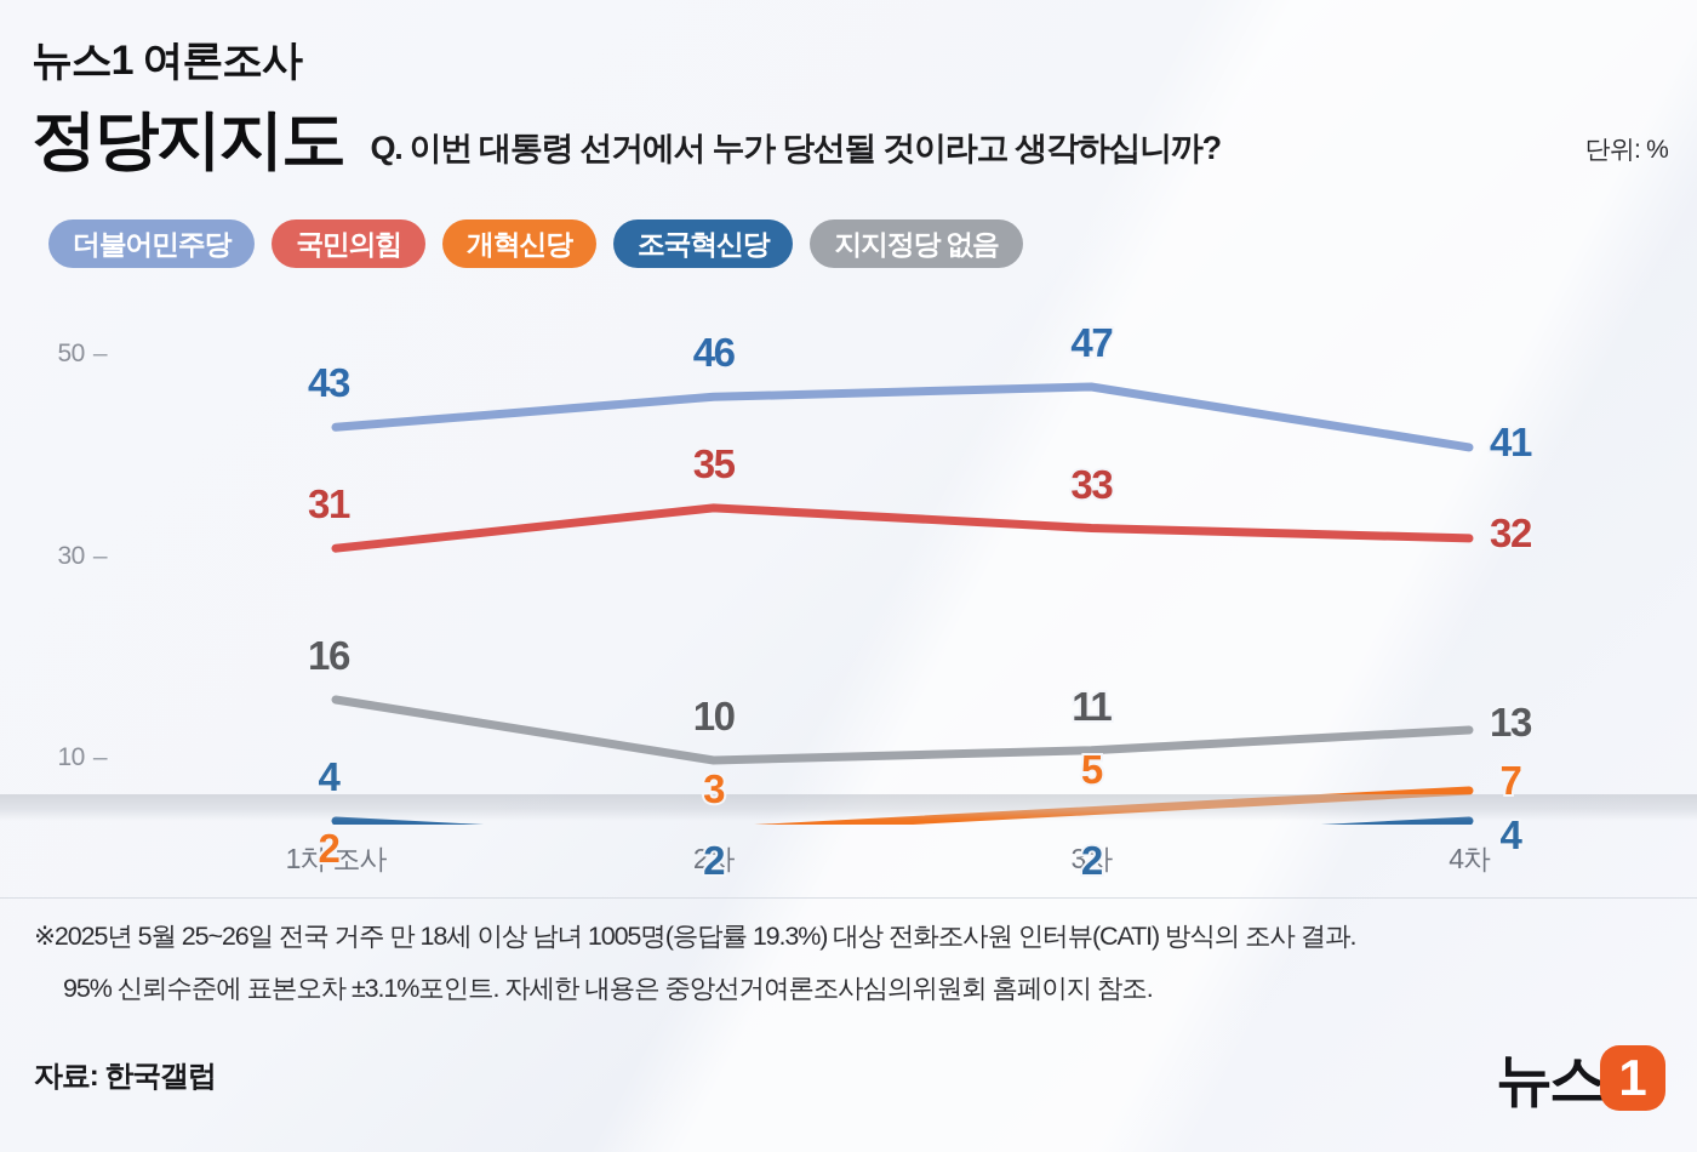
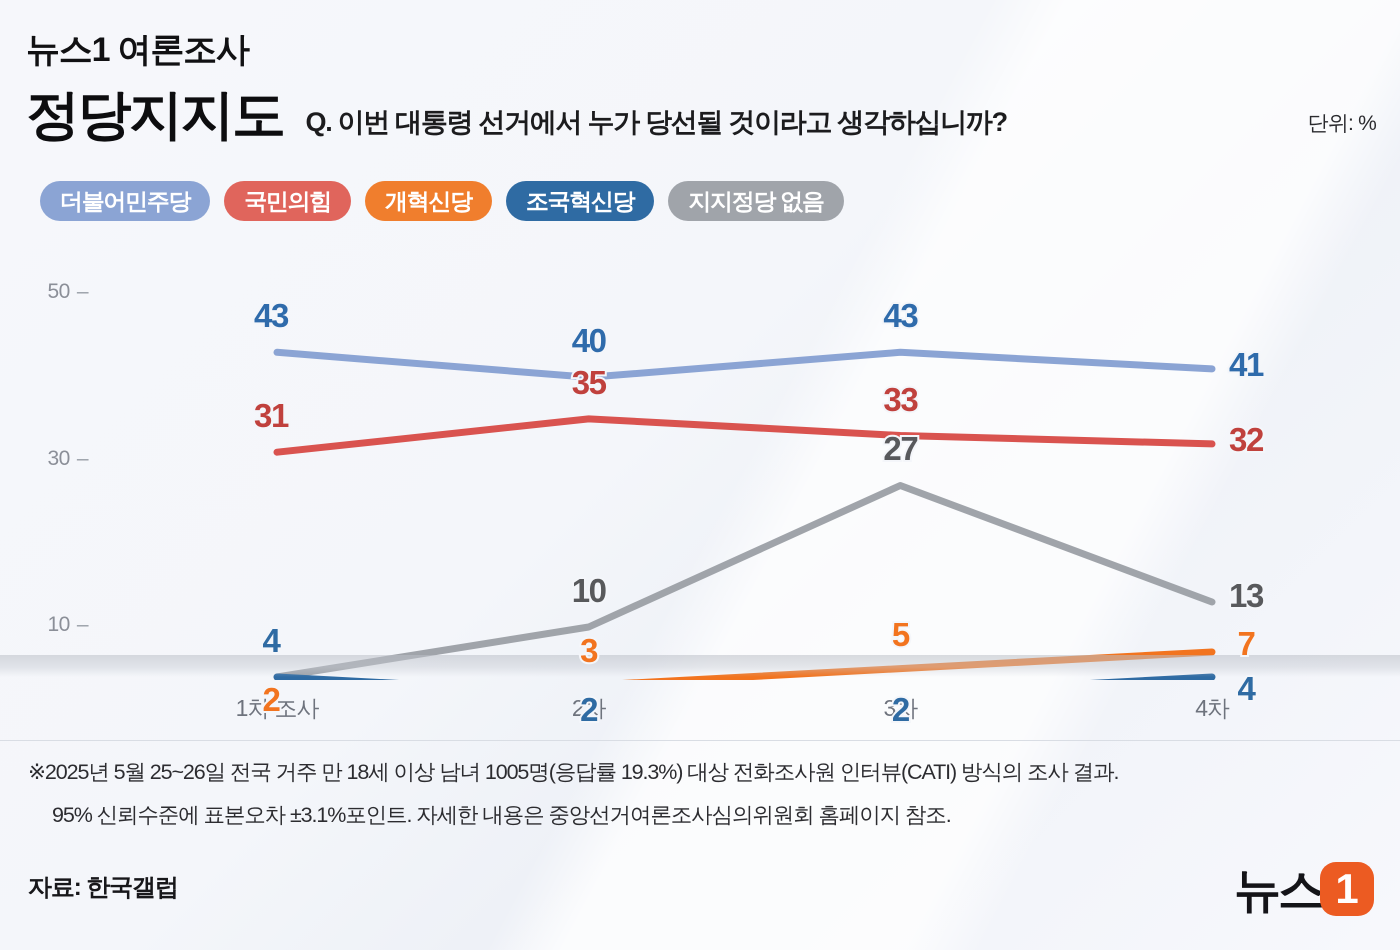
지지정당 없음/1차 조사: 16 -> 4
더불어민주당/2차: 46 -> 40
더불어민주당/3차: 47 -> 43
지지정당 없음/3차: 11 -> 27
